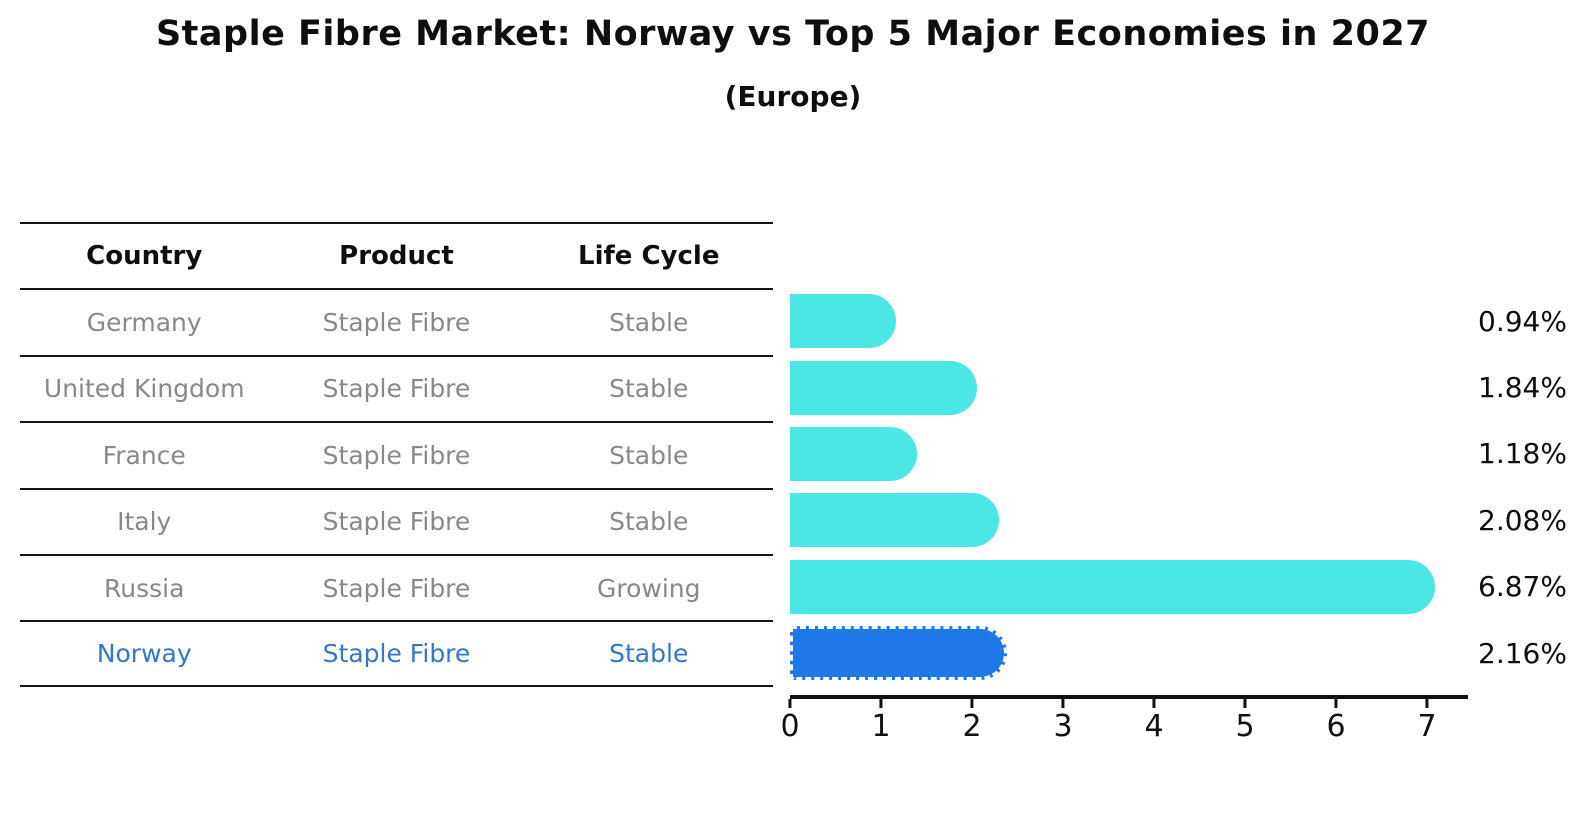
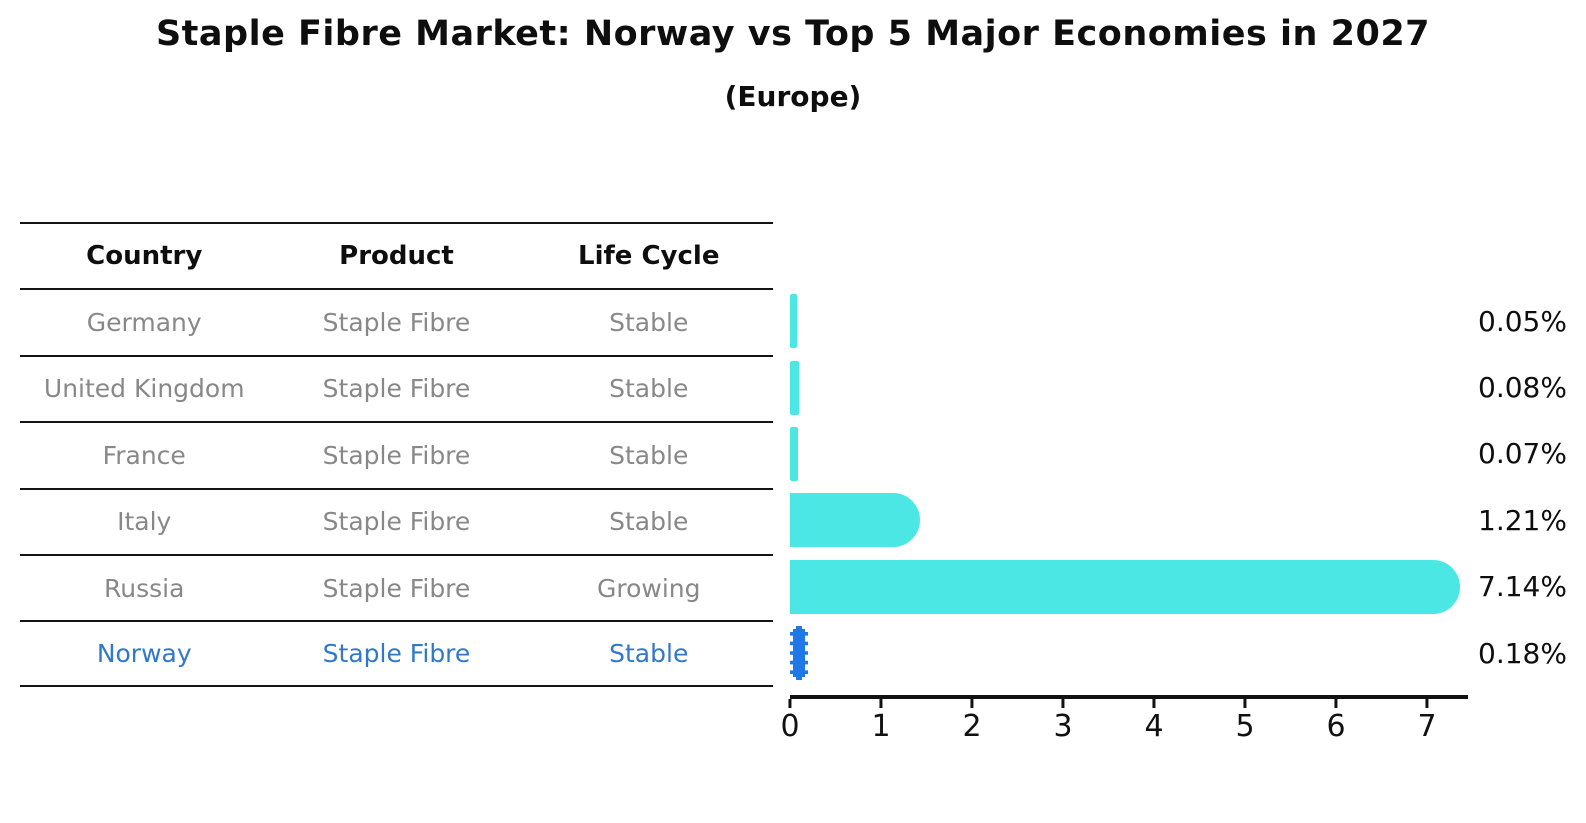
Germany: 0.94% -> 0.05%
United Kingdom: 1.84% -> 0.08%
France: 1.18% -> 0.07%
Italy: 2.08% -> 1.21%
Russia: 6.87% -> 7.14%
Norway: 2.16% -> 0.18%
